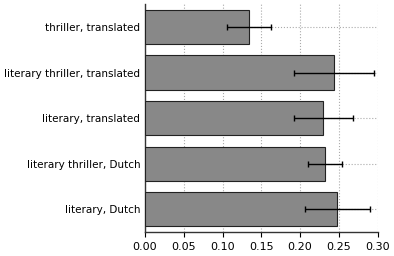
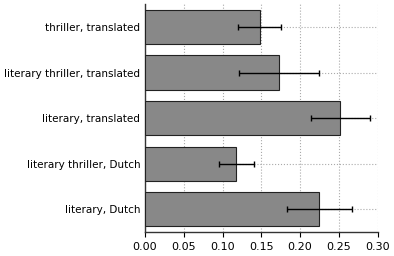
thriller, translated: 0.134 -> 0.148
literary thriller, translated: 0.244 -> 0.173
literary, translated: 0.230 -> 0.252
literary thriller, Dutch: 0.232 -> 0.118
literary, Dutch: 0.248 -> 0.225
